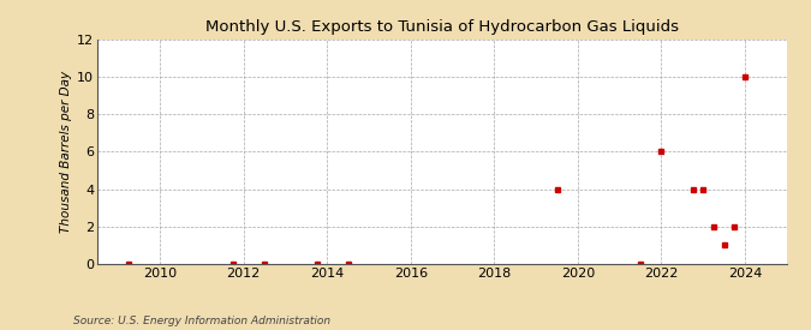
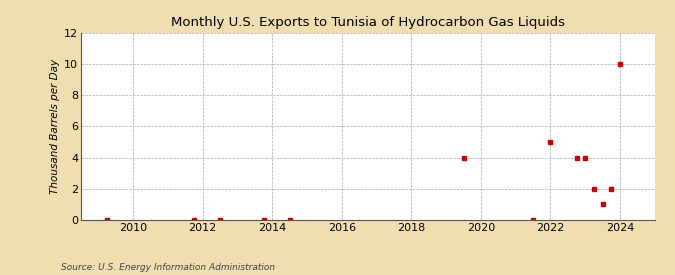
2022: 6 -> 5
